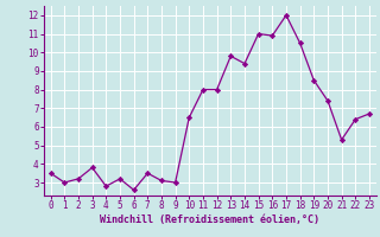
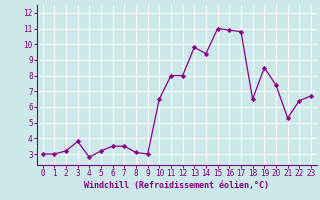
0: 3.5 -> 3.0
6: 2.6 -> 3.5
17: 12.0 -> 10.8
18: 10.5 -> 6.5
